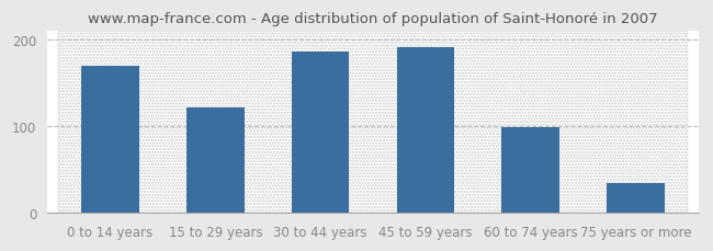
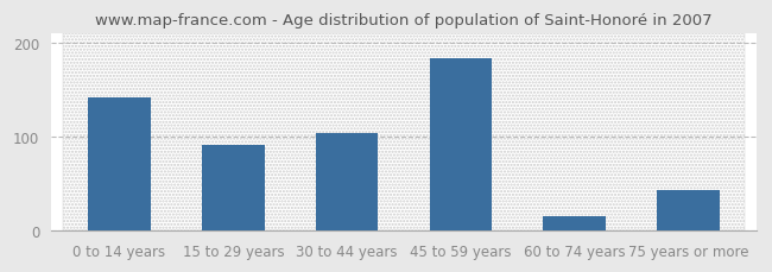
0 to 14 years: 170 -> 142
15 to 29 years: 122 -> 92
30 to 44 years: 187 -> 104
45 to 59 years: 192 -> 184
60 to 74 years: 99 -> 16
75 years or more: 35 -> 44
